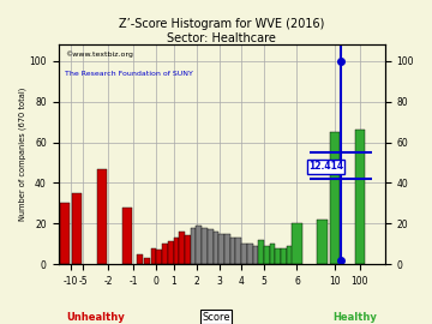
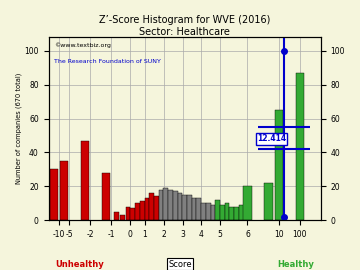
100: 66 -> 87
